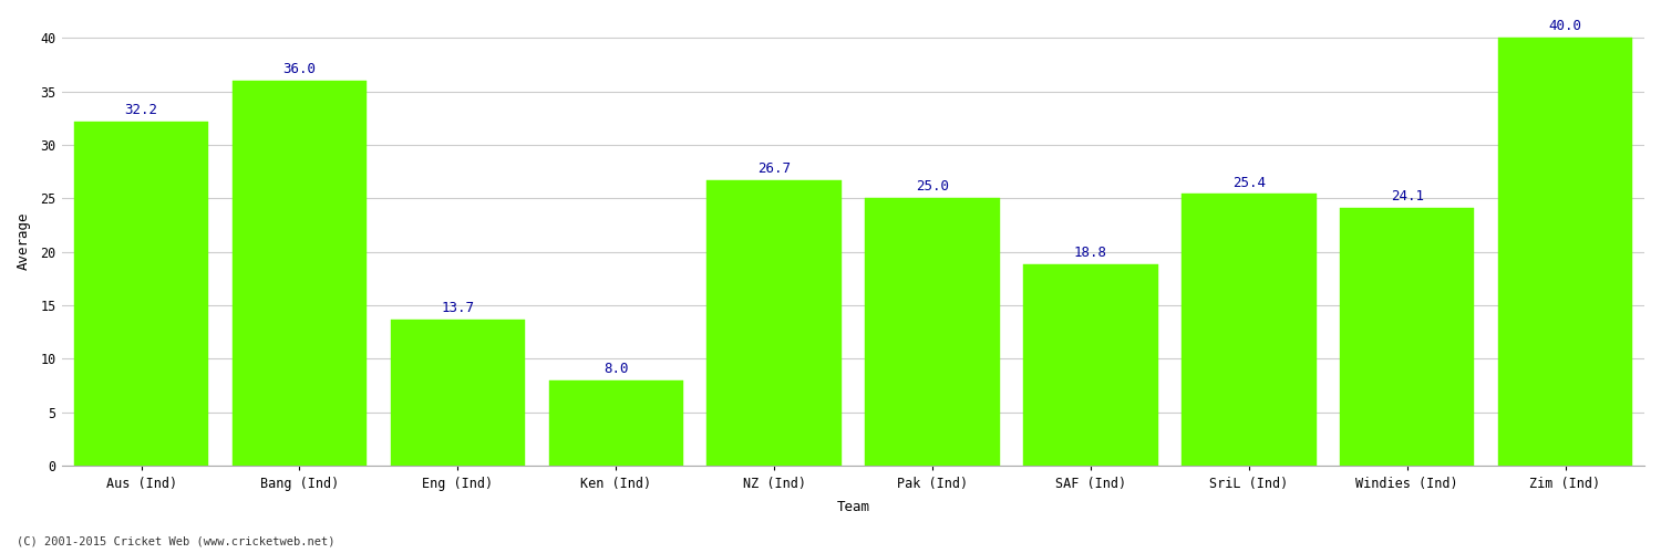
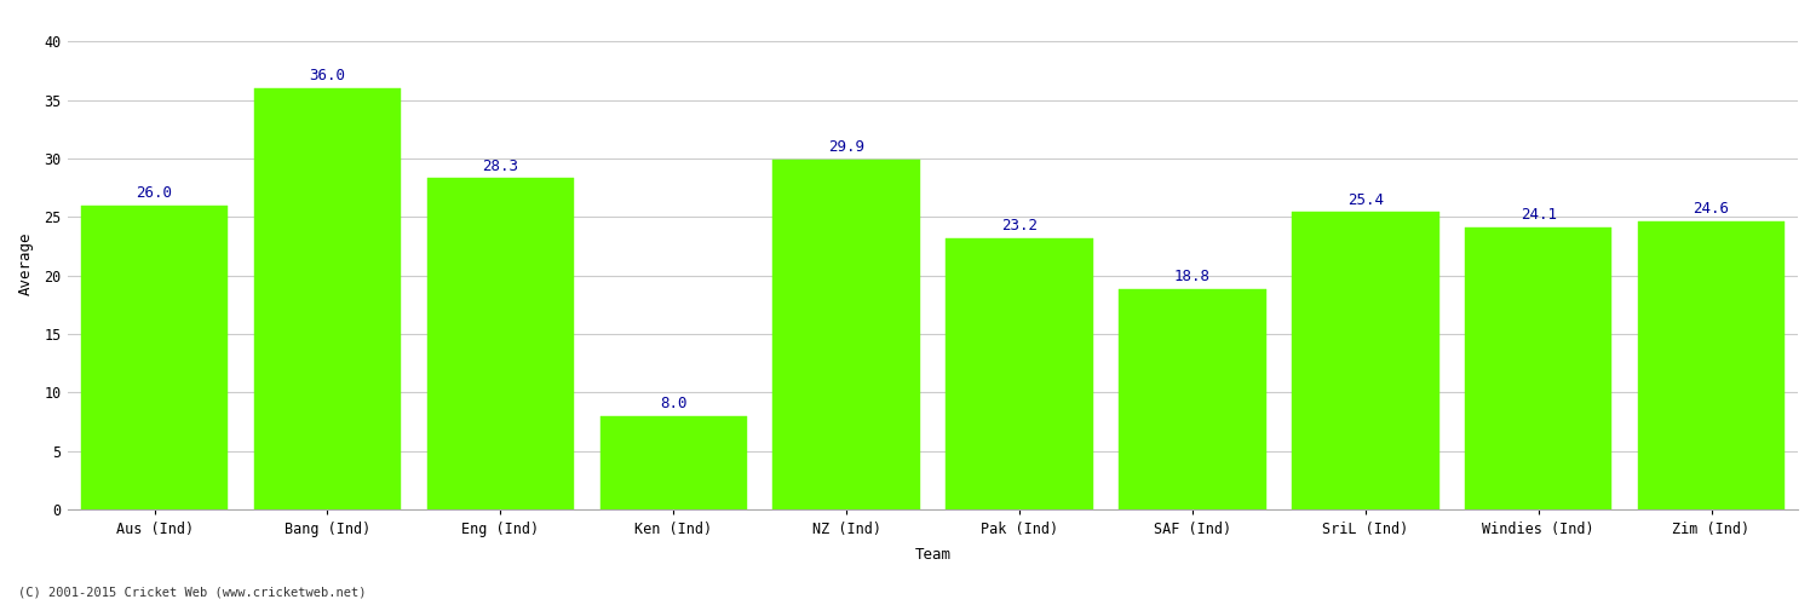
Aus (Ind): 32.2 -> 26.0
Eng (Ind): 13.7 -> 28.3
NZ (Ind): 26.7 -> 29.9
Pak (Ind): 25.0 -> 23.2
Zim (Ind): 40.0 -> 24.6
